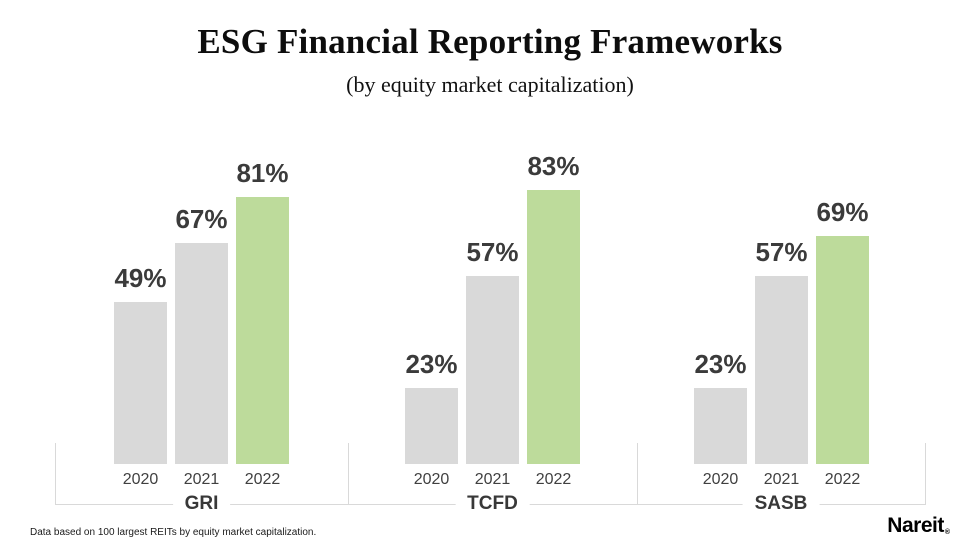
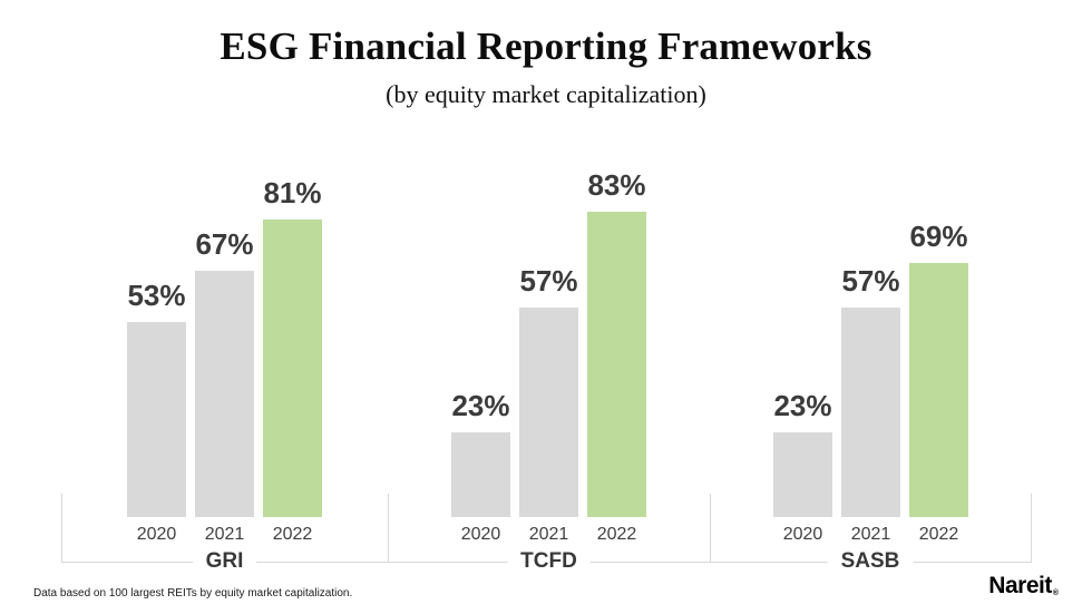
2020/GRI: 49% -> 53%
